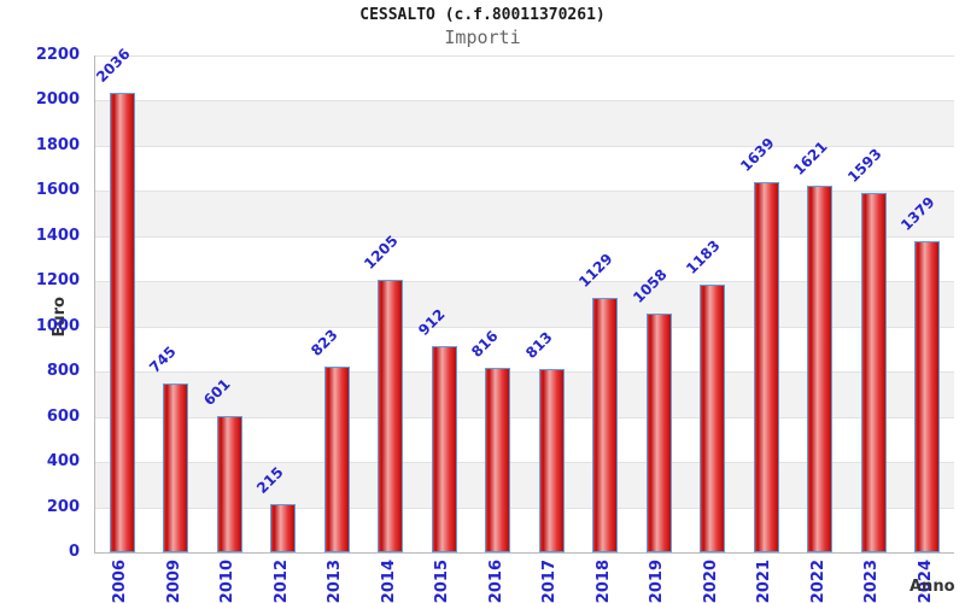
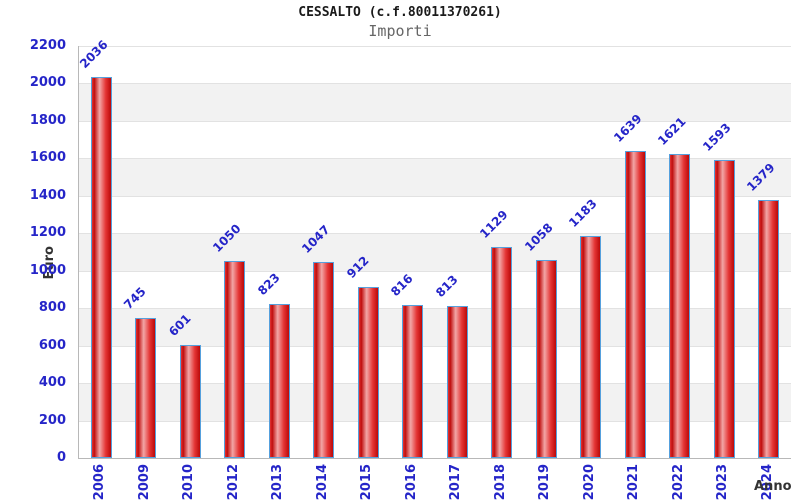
2012: 215 -> 1050
2014: 1205 -> 1047
